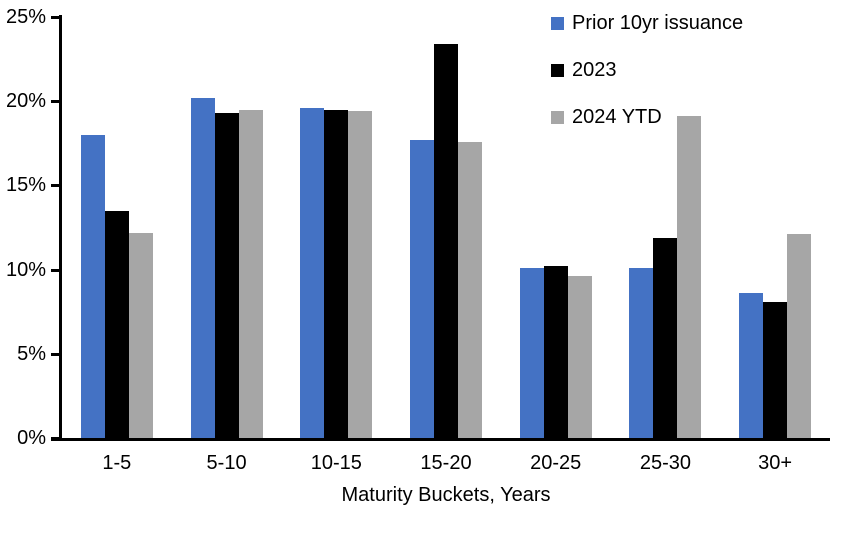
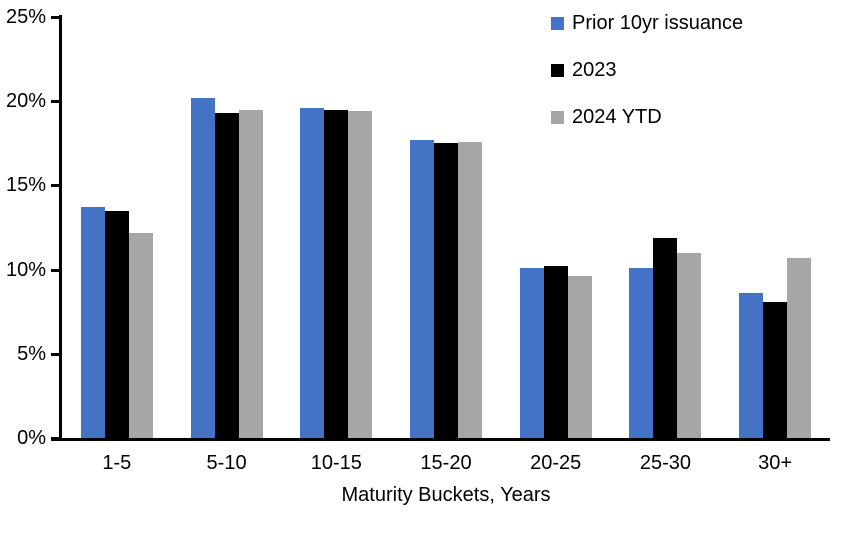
Prior 10yr issuance/1-5: 18.0% -> 13.7%
2023/15-20: 23.4% -> 17.5%
2024 YTD/25-30: 19.1% -> 11.0%
2024 YTD/30+: 12.1% -> 10.7%
